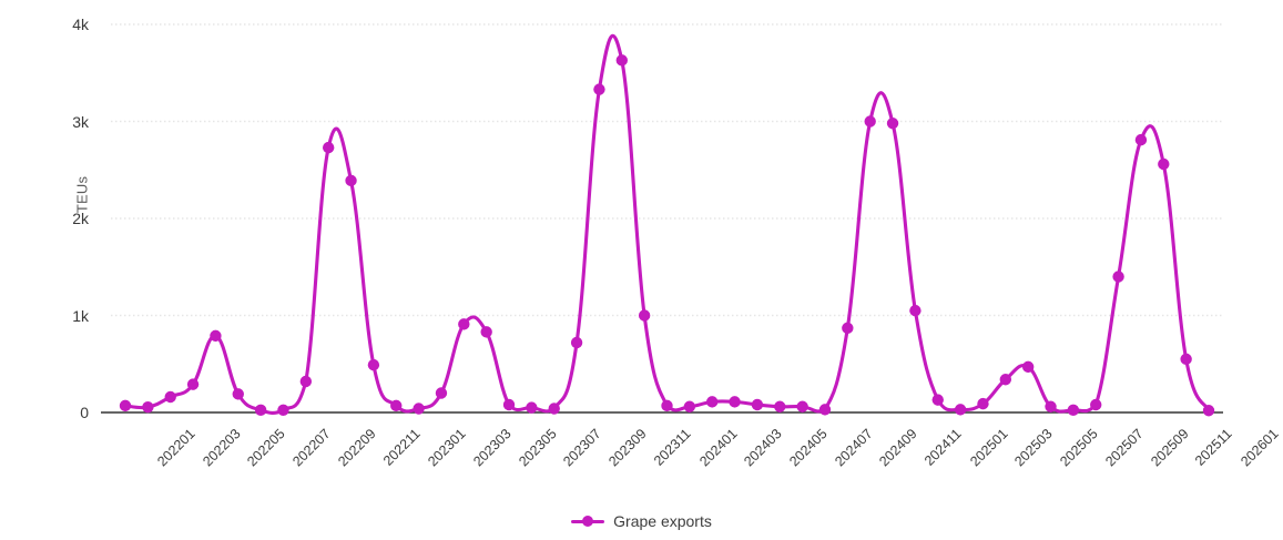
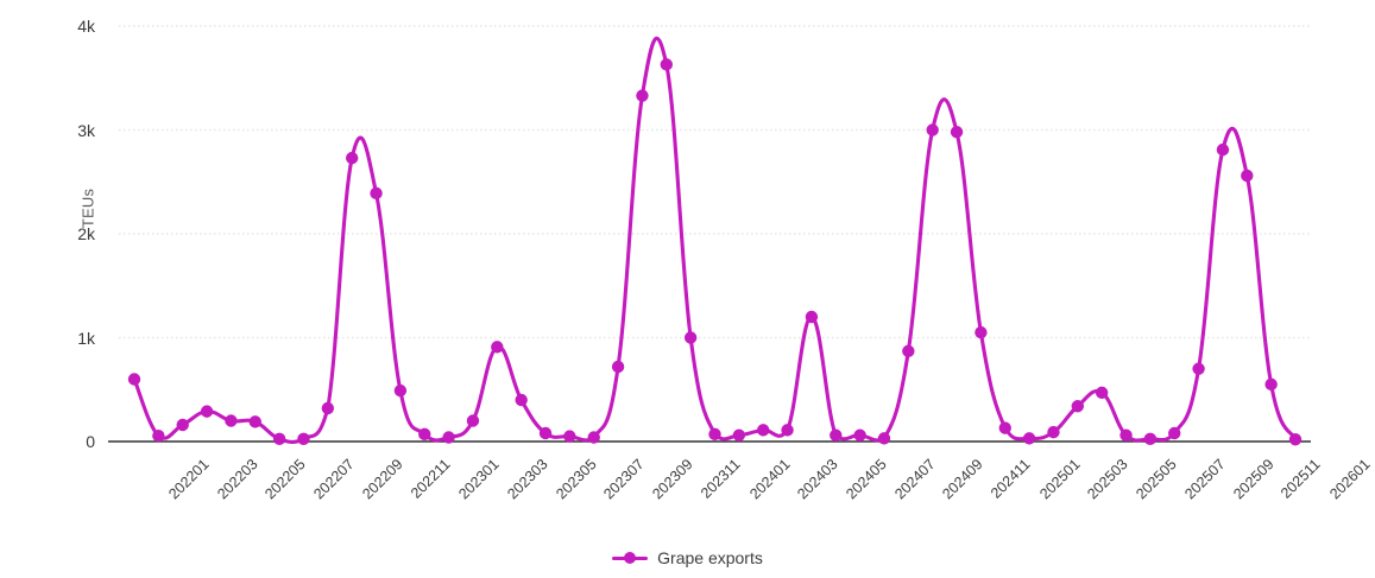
202201: 0.1k -> 0.6k
202205: 0.8k -> 0.2k
202305: 0.8k -> 0.4k
202405: 0.1k -> 1.2k
202509: 1.4k -> 0.7k
